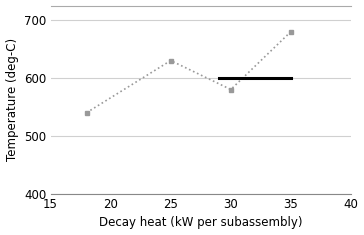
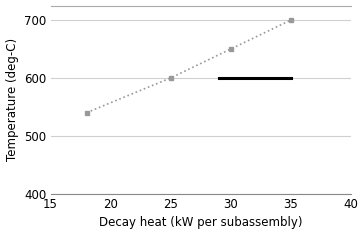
25: 630 -> 600
30: 580 -> 650
35: 680 -> 700
